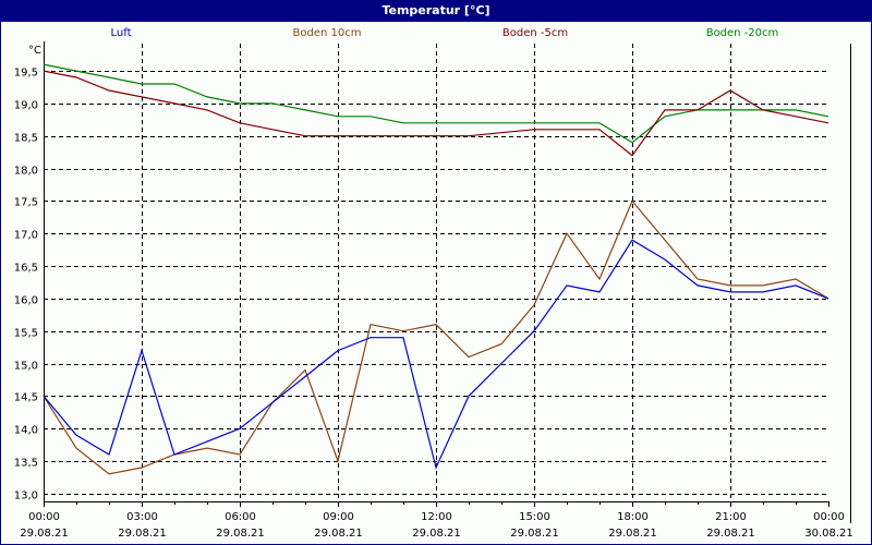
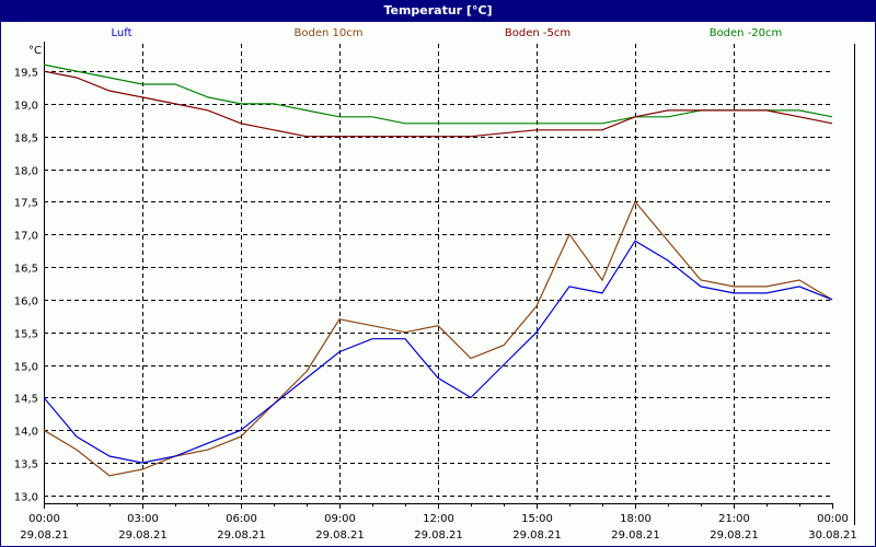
Boden 10cm/00:00: 14,5 -> 14,0
Luft/03:00: 15,2 -> 13,5
Boden 10cm/06:00: 13,6 -> 13,9
Boden 10cm/09:00: 13,5 -> 15,7
Luft/12:00: 13,4 -> 14,8
Boden -5cm/18:00: 18,2 -> 18,8
Boden -20cm/18:00: 18,4 -> 18,8
Boden -5cm/21:00: 19,2 -> 18,9
